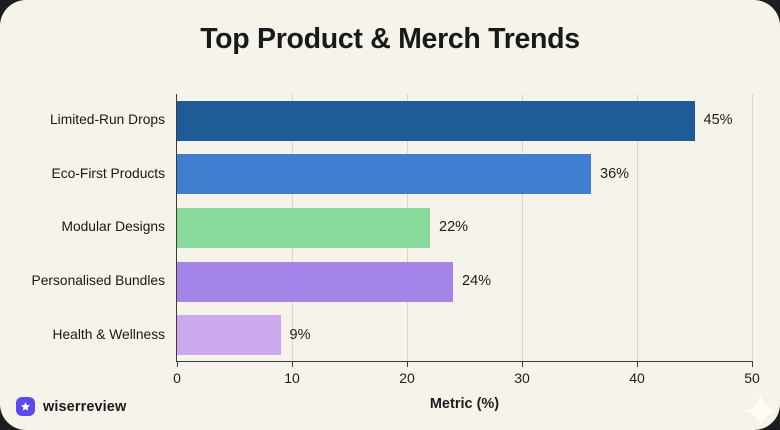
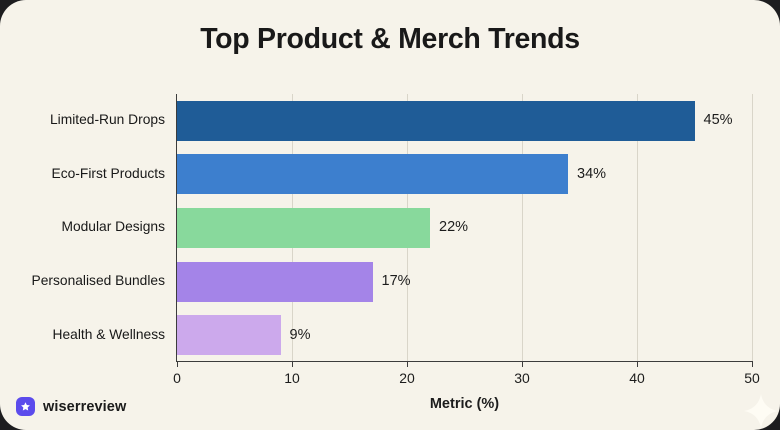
Eco-First Products: 36% -> 34%
Personalised Bundles: 24% -> 17%
